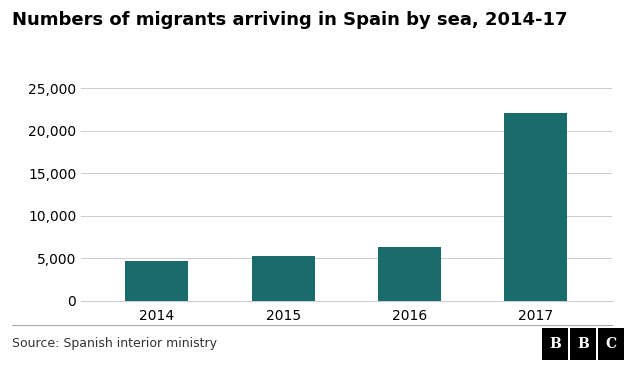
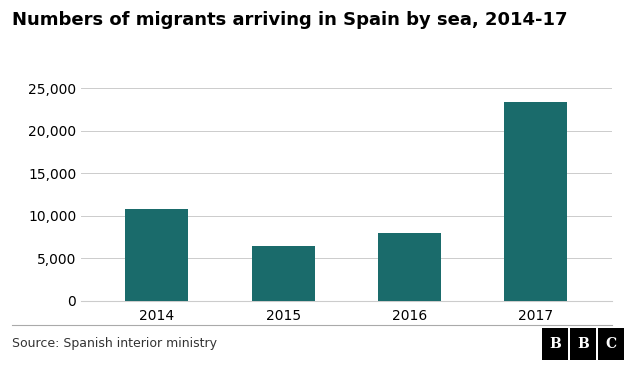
2014: 4,700 -> 10,800
2015: 5,300 -> 6,400
2016: 6,300 -> 8,000
2017: 22,100 -> 23,400
